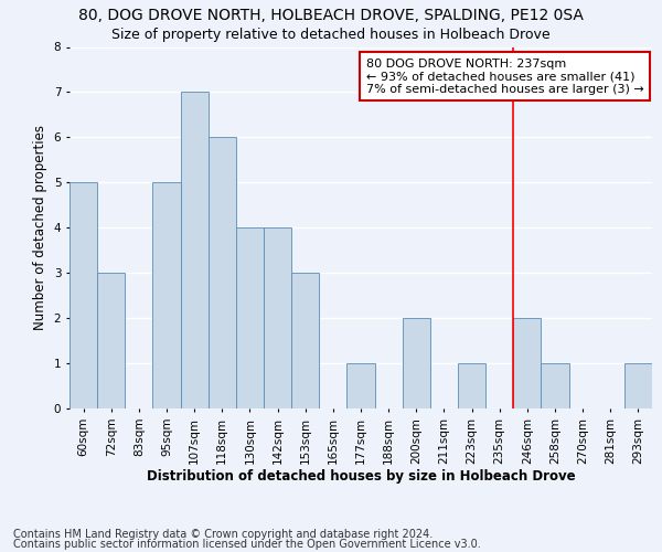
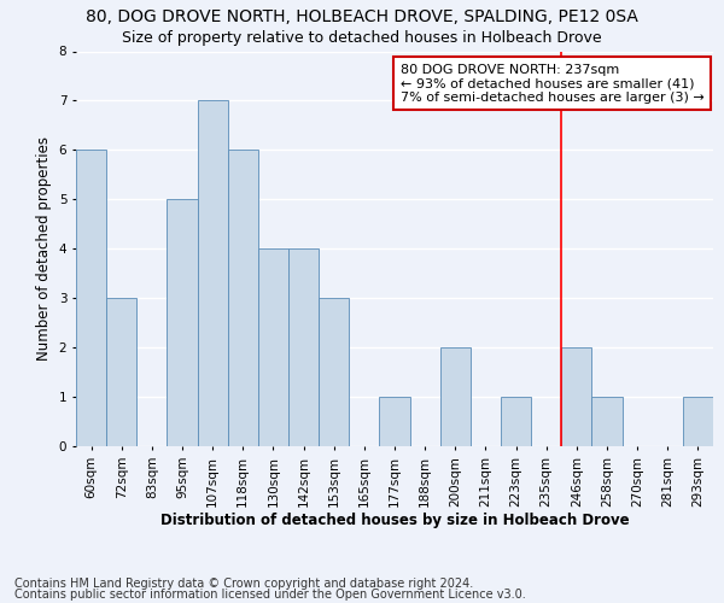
60sqm: 5 -> 6
